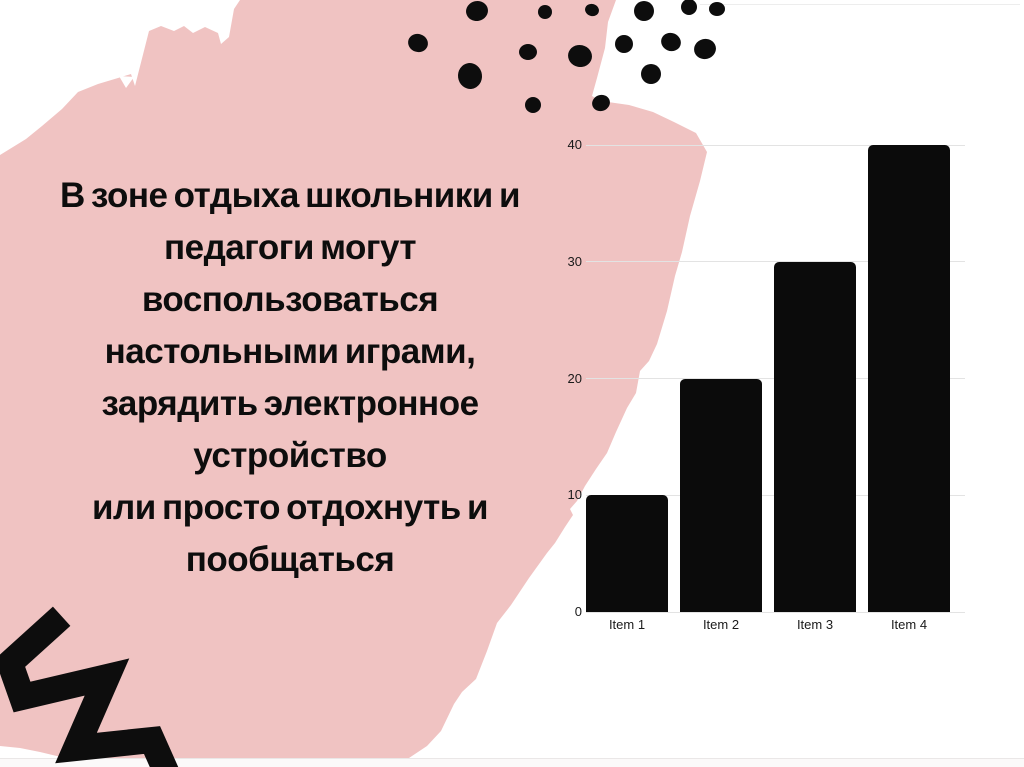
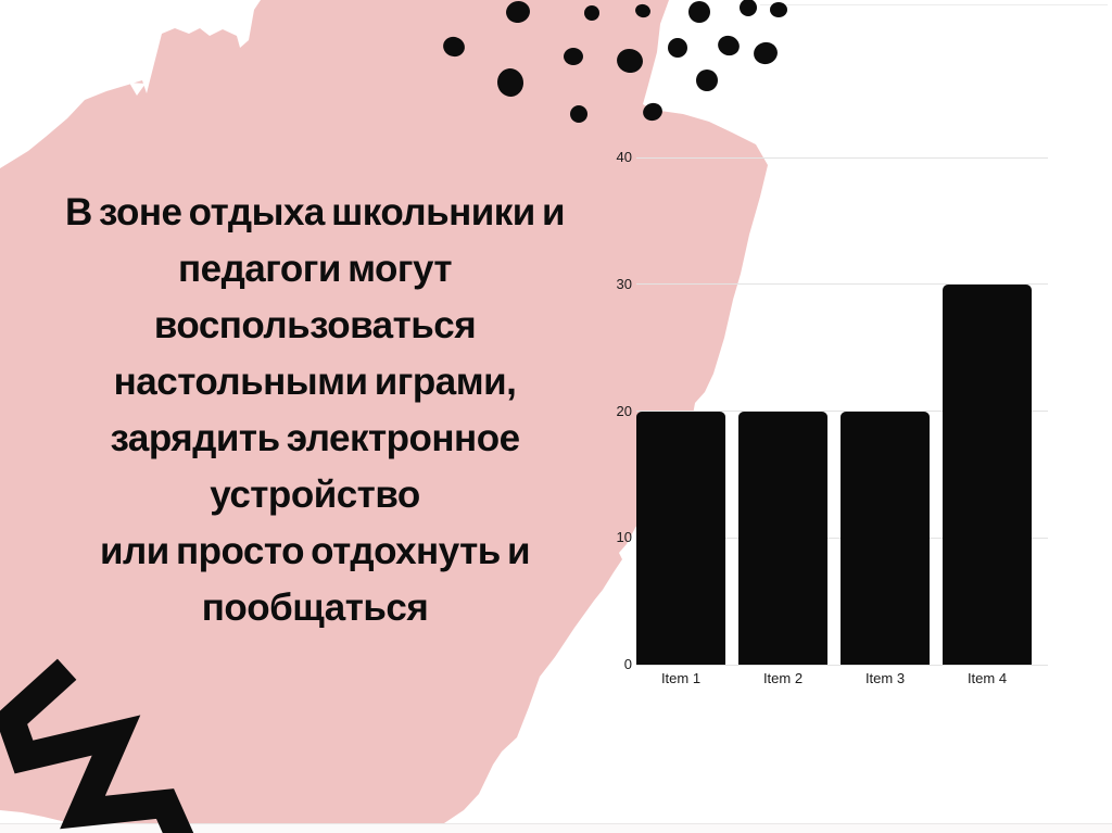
Item 1: 10 -> 20
Item 3: 30 -> 20
Item 4: 40 -> 30
